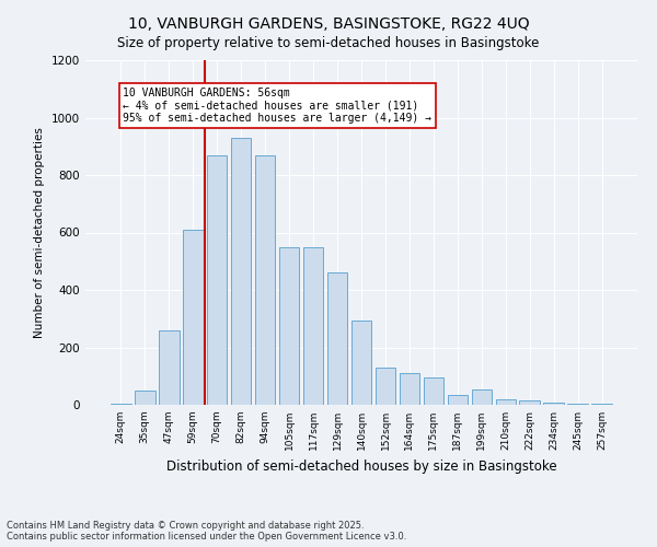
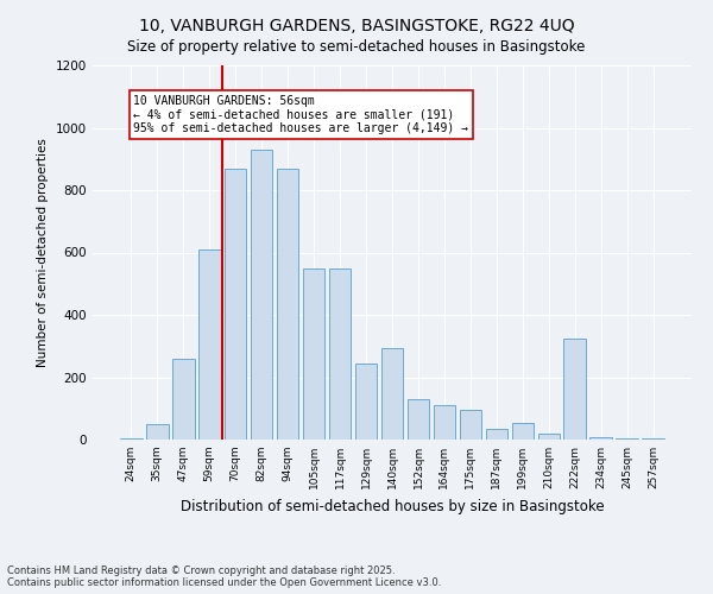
129sqm: 460 -> 245
222sqm: 15 -> 325
